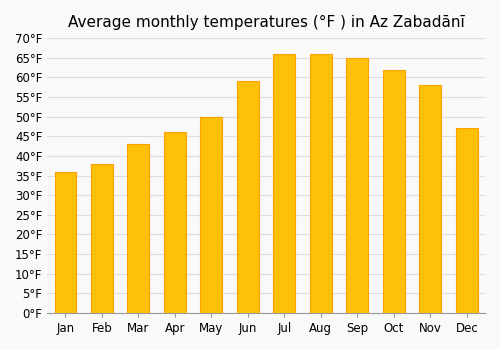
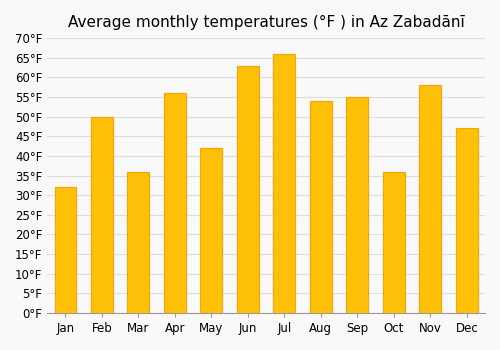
Jan: 36°F -> 32°F
Feb: 38°F -> 50°F
Mar: 43°F -> 36°F
Apr: 46°F -> 56°F
May: 50°F -> 42°F
Jun: 59°F -> 63°F
Aug: 66°F -> 54°F
Sep: 65°F -> 55°F
Oct: 62°F -> 36°F
